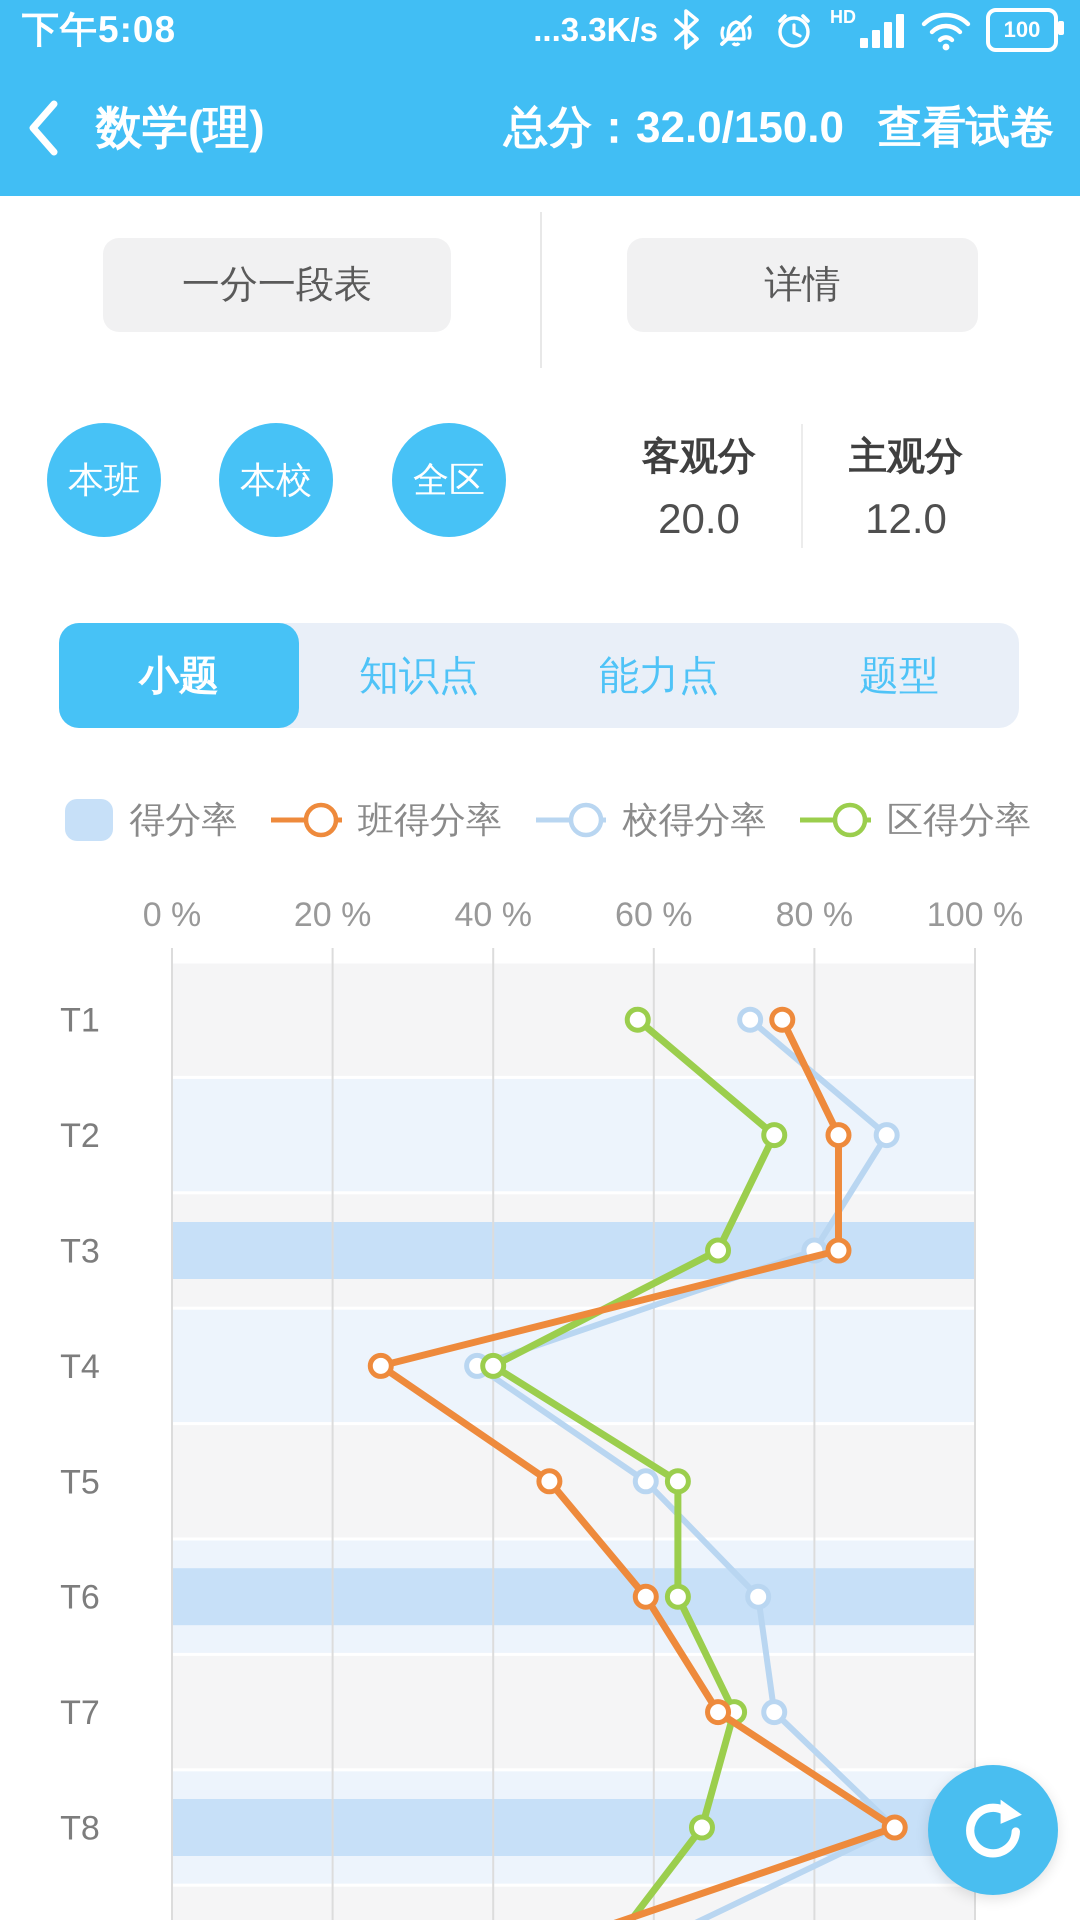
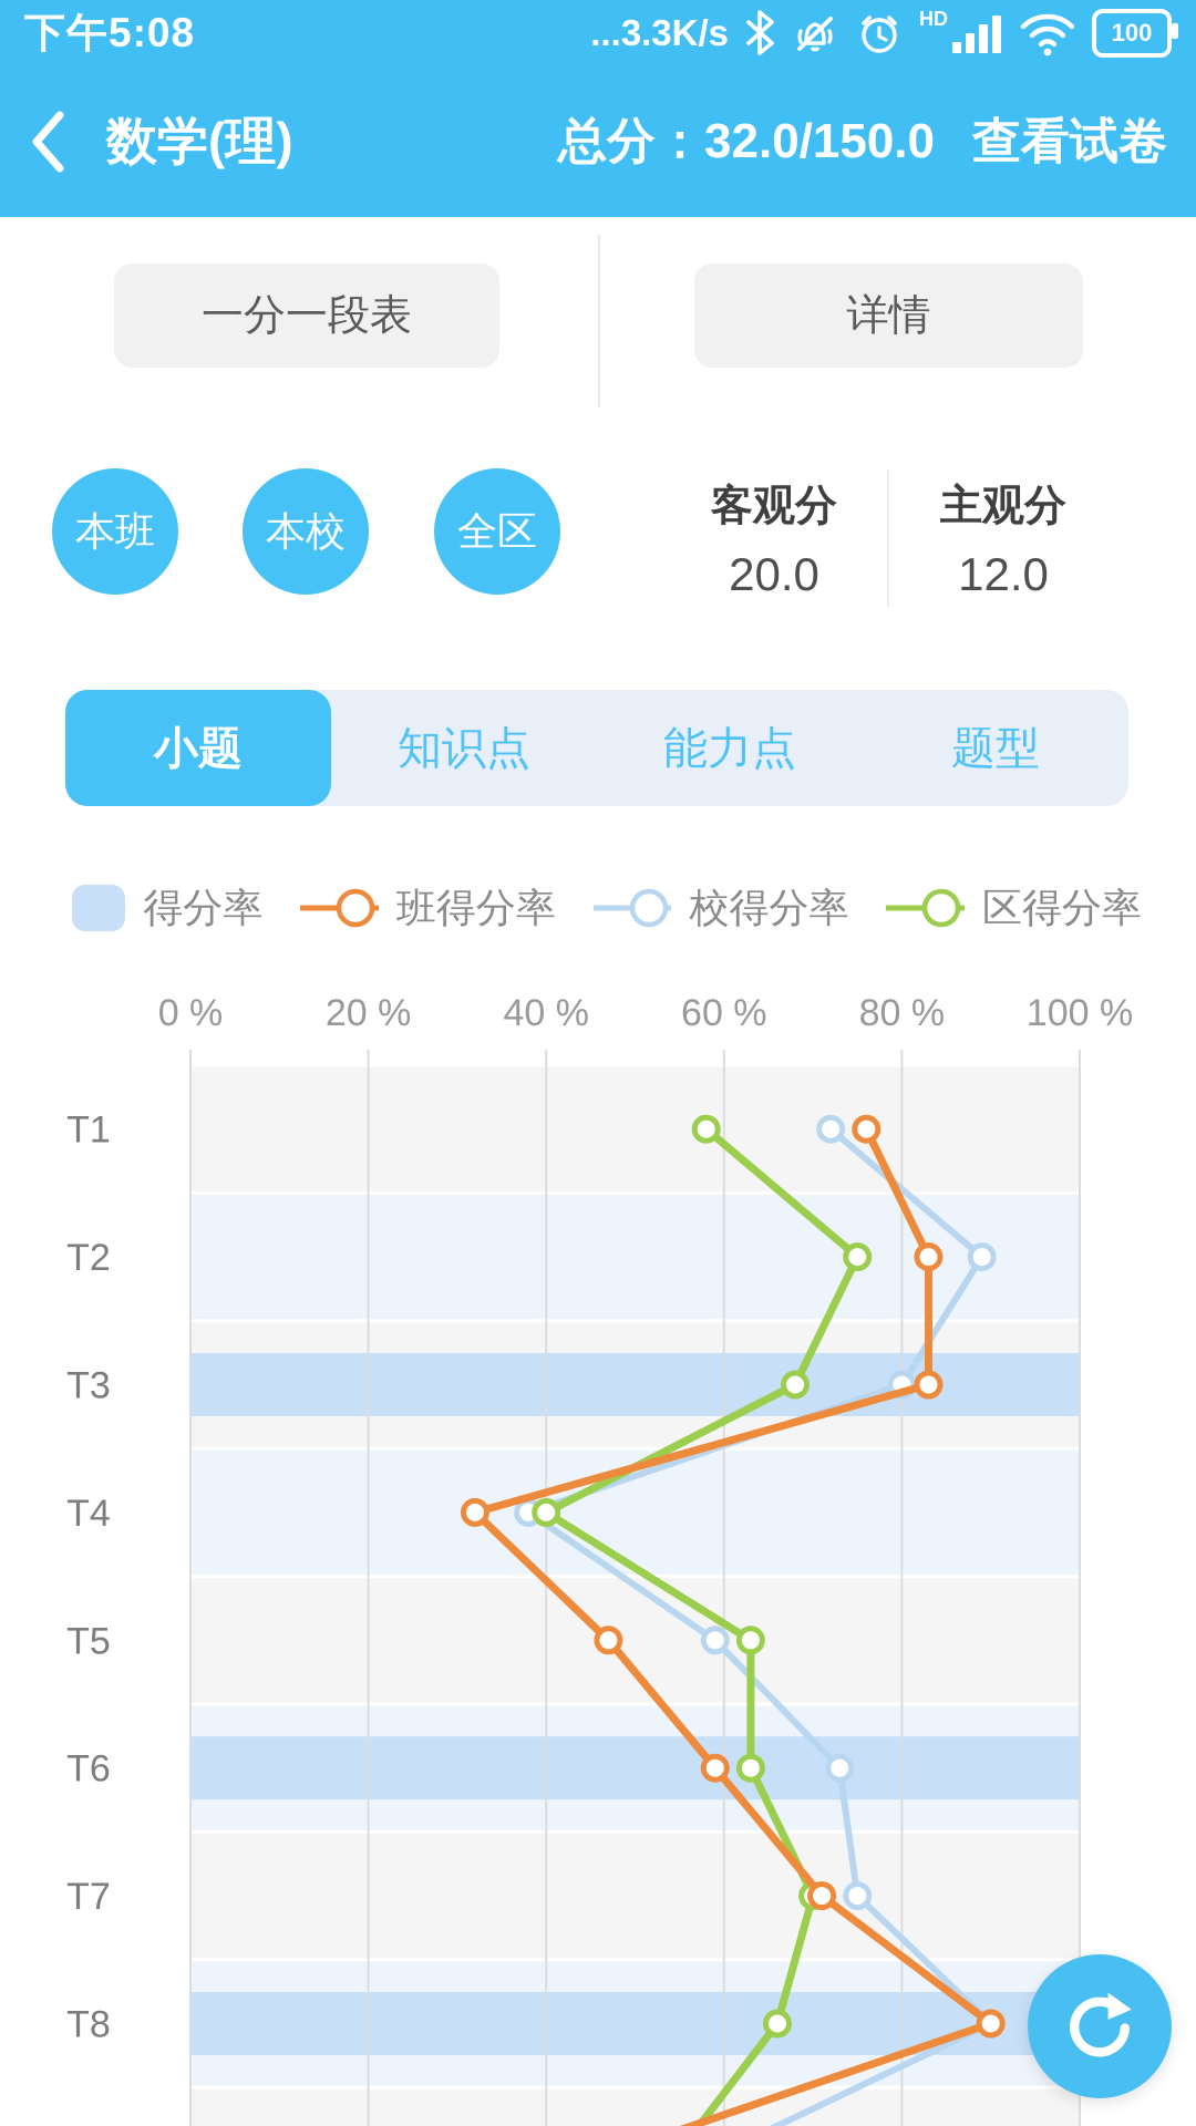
班得分率/T4: 26% -> 32%
班得分率/T7: 68% -> 71%
